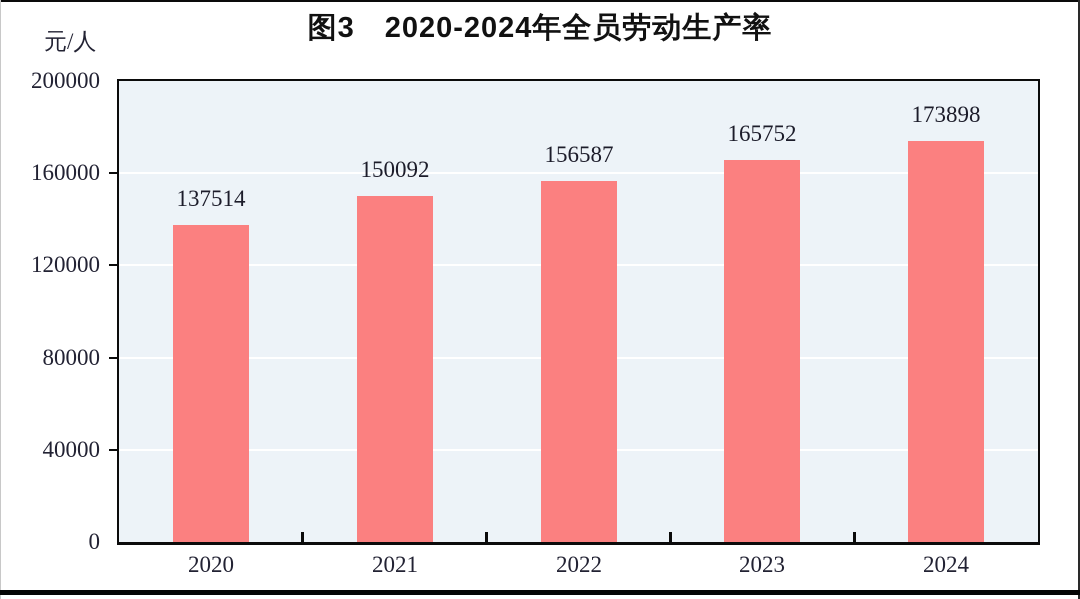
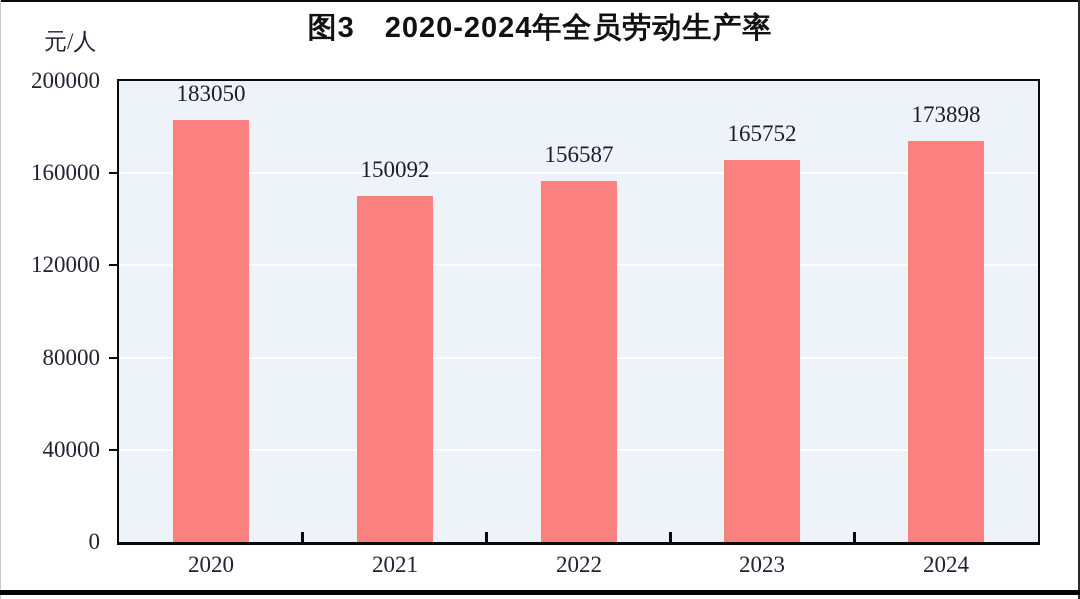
2020: 137514 -> 183050
